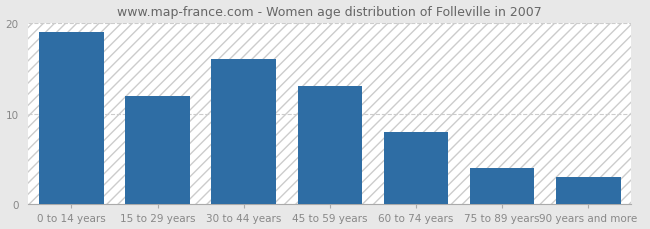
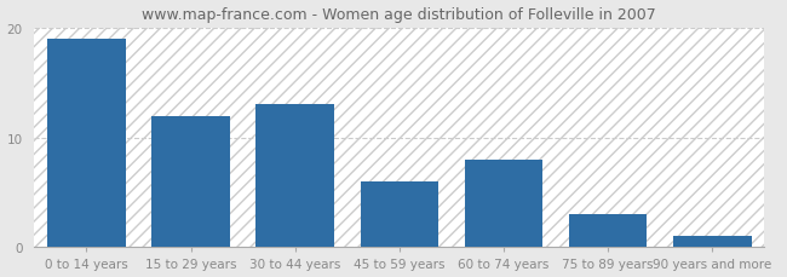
30 to 44 years: 16 -> 13
45 to 59 years: 13 -> 6
75 to 89 years: 4 -> 3
90 years and more: 3 -> 1
